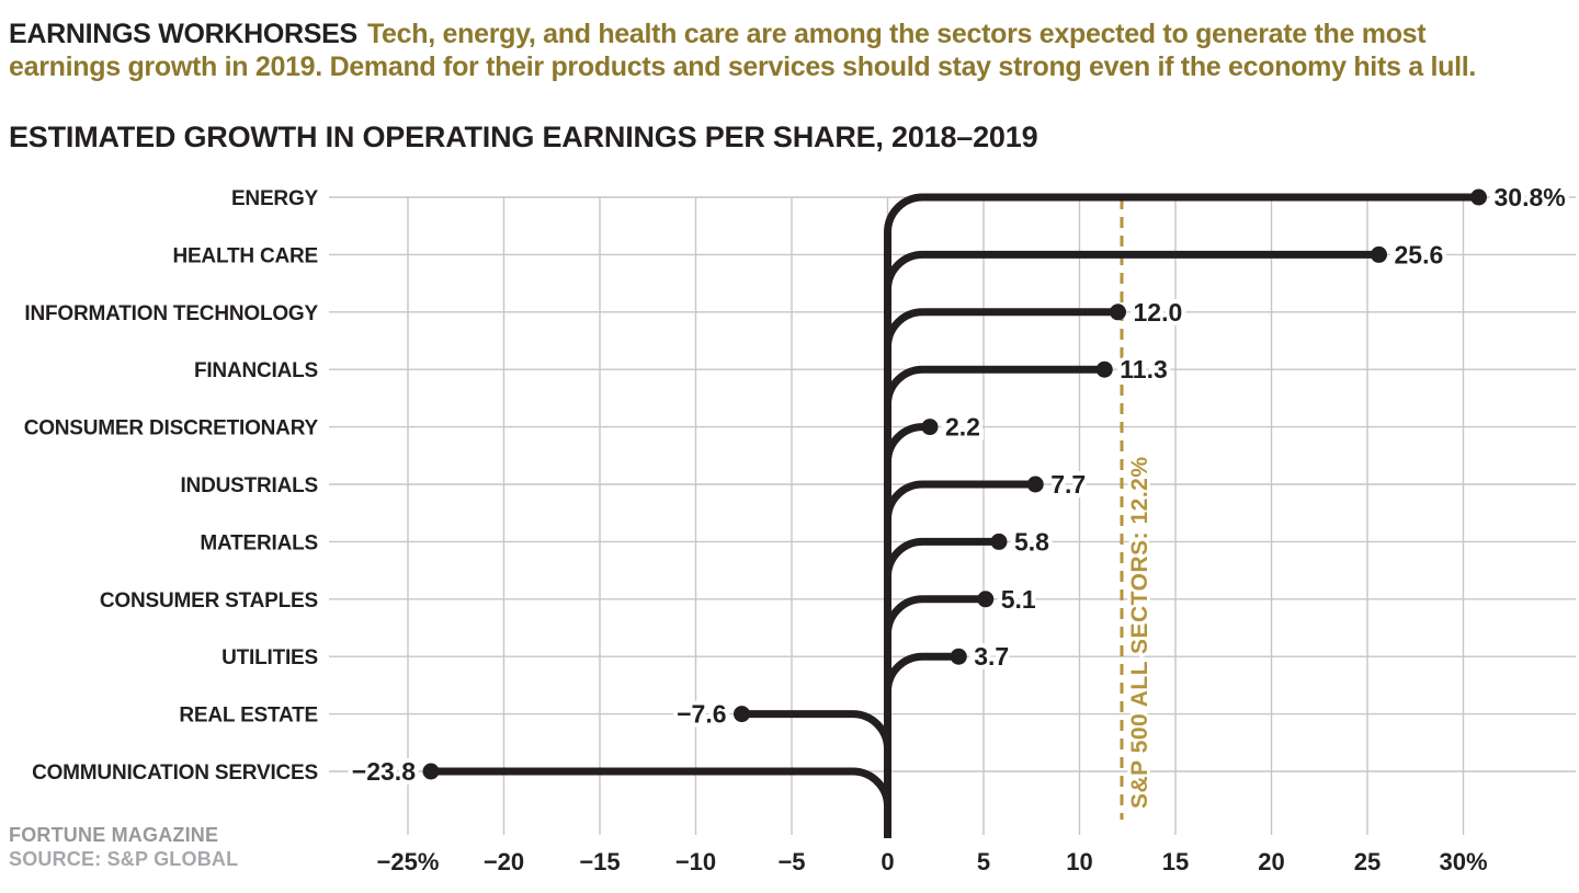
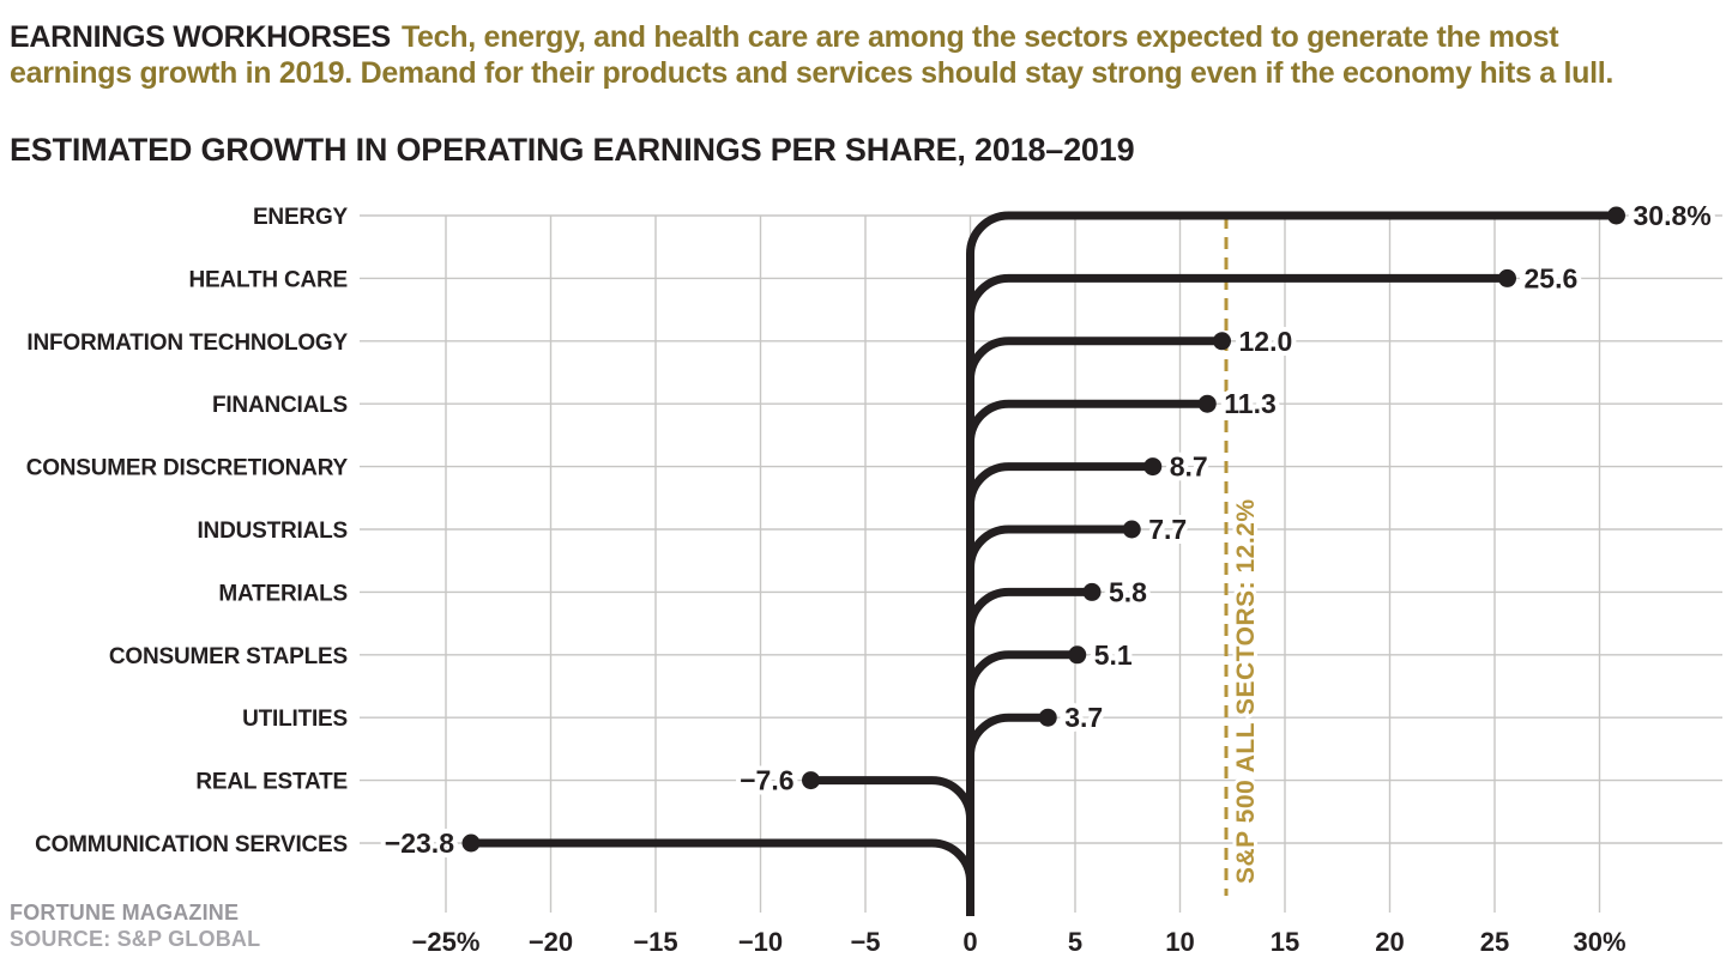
CONSUMER DISCRETIONARY: 2.2 -> 8.7
